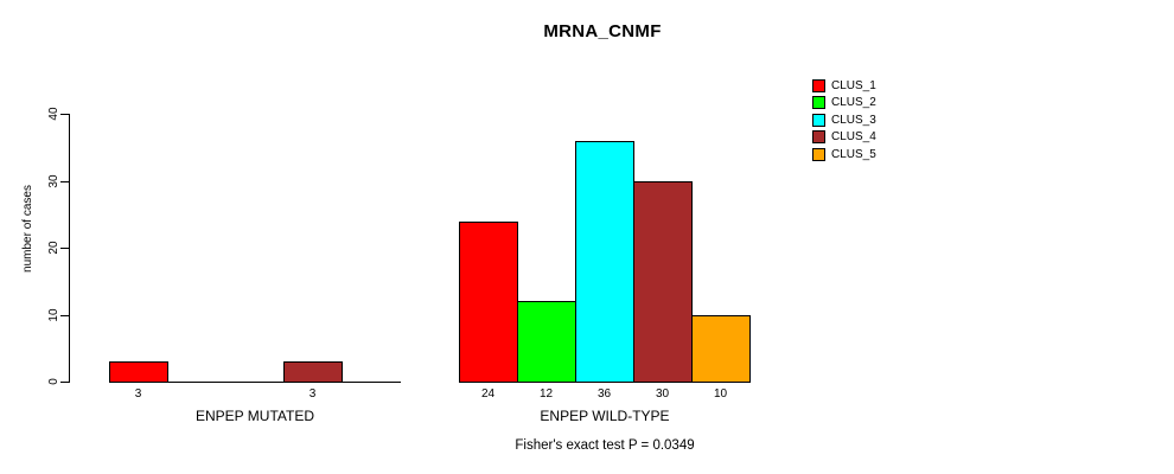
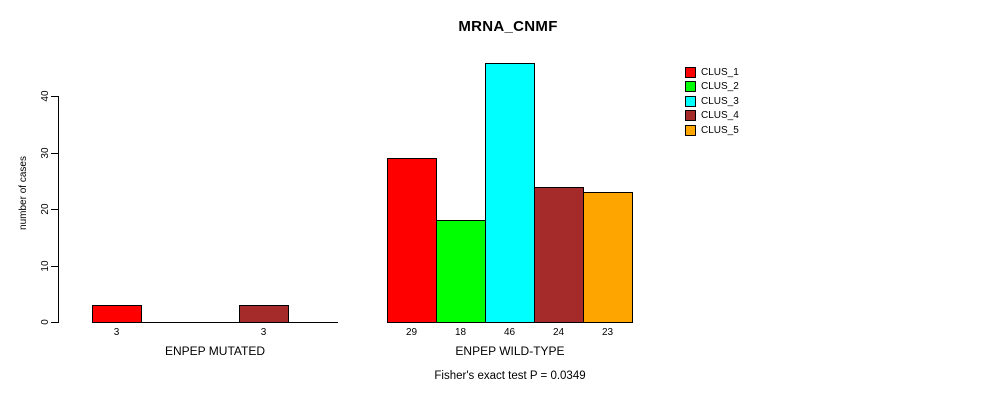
CLUS_1/ENPEP WILD-TYPE: 24 -> 29
CLUS_2/ENPEP WILD-TYPE: 12 -> 18
CLUS_3/ENPEP WILD-TYPE: 36 -> 46
CLUS_4/ENPEP WILD-TYPE: 30 -> 24
CLUS_5/ENPEP WILD-TYPE: 10 -> 23
